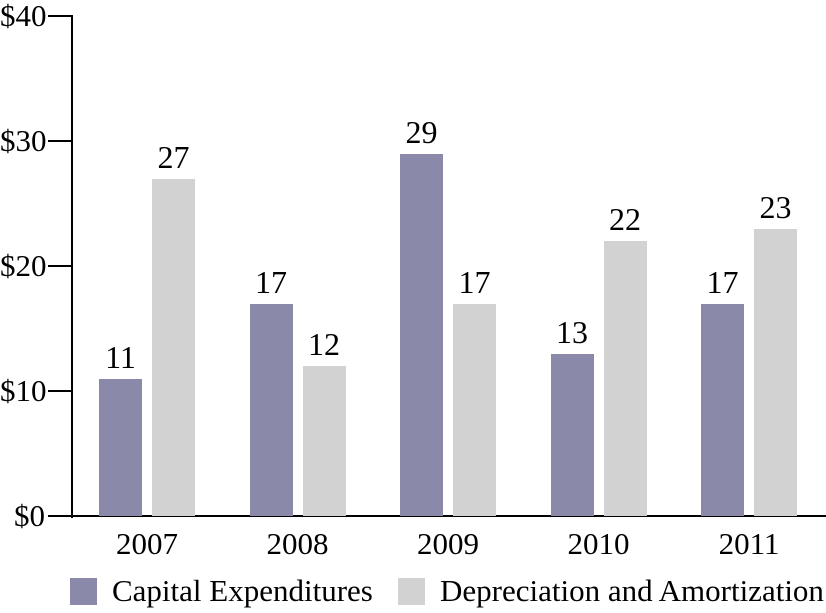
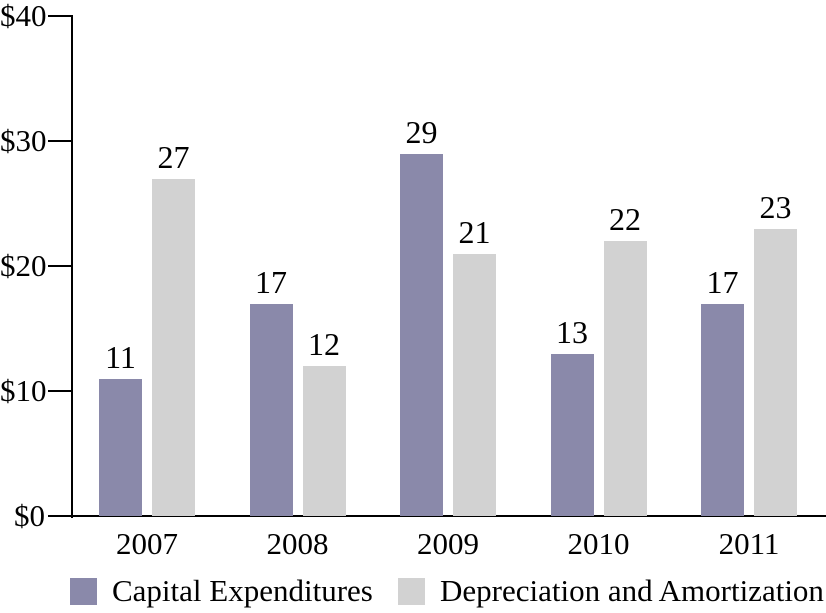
Depreciation and Amortization/2009: 17 -> 21
